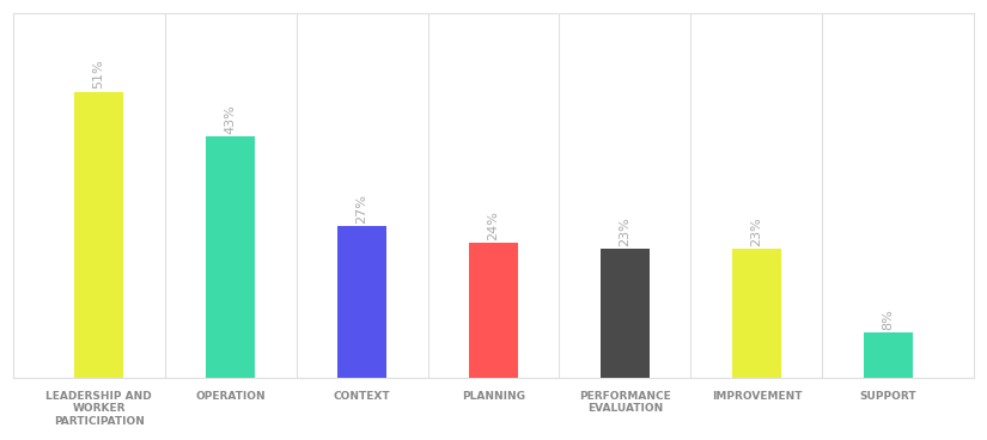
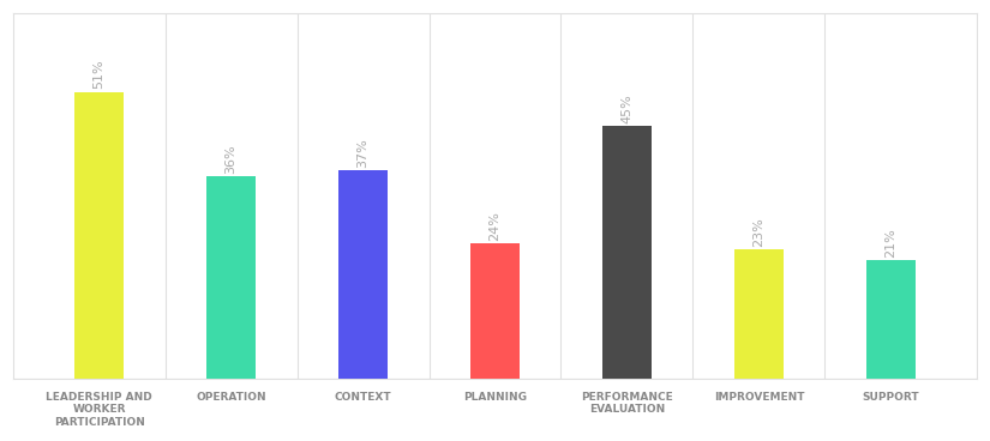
OPERATION: 43% -> 36%
CONTEXT: 27% -> 37%
PERFORMANCE EVALUATION: 23% -> 45%
SUPPORT: 8% -> 21%
